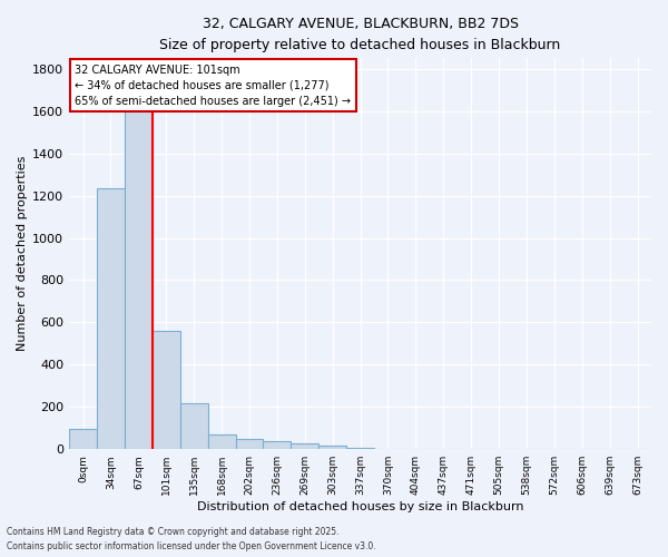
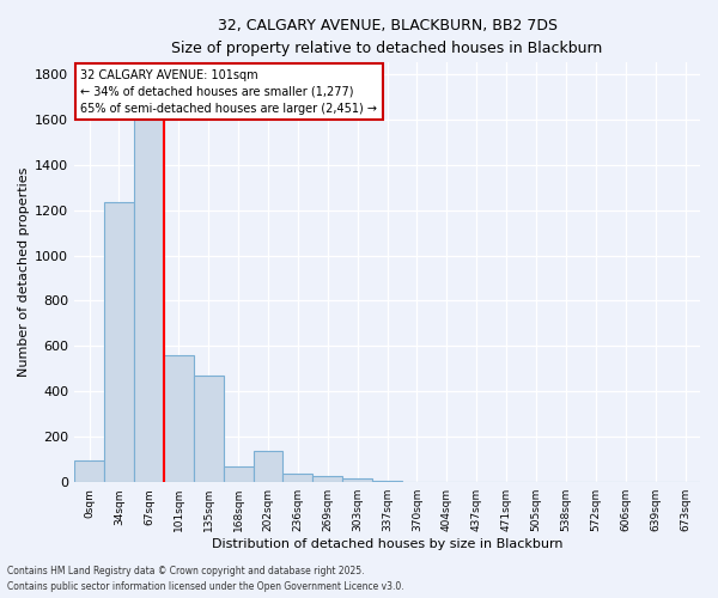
135sqm: 220 -> 470
202sqm: 50 -> 140
